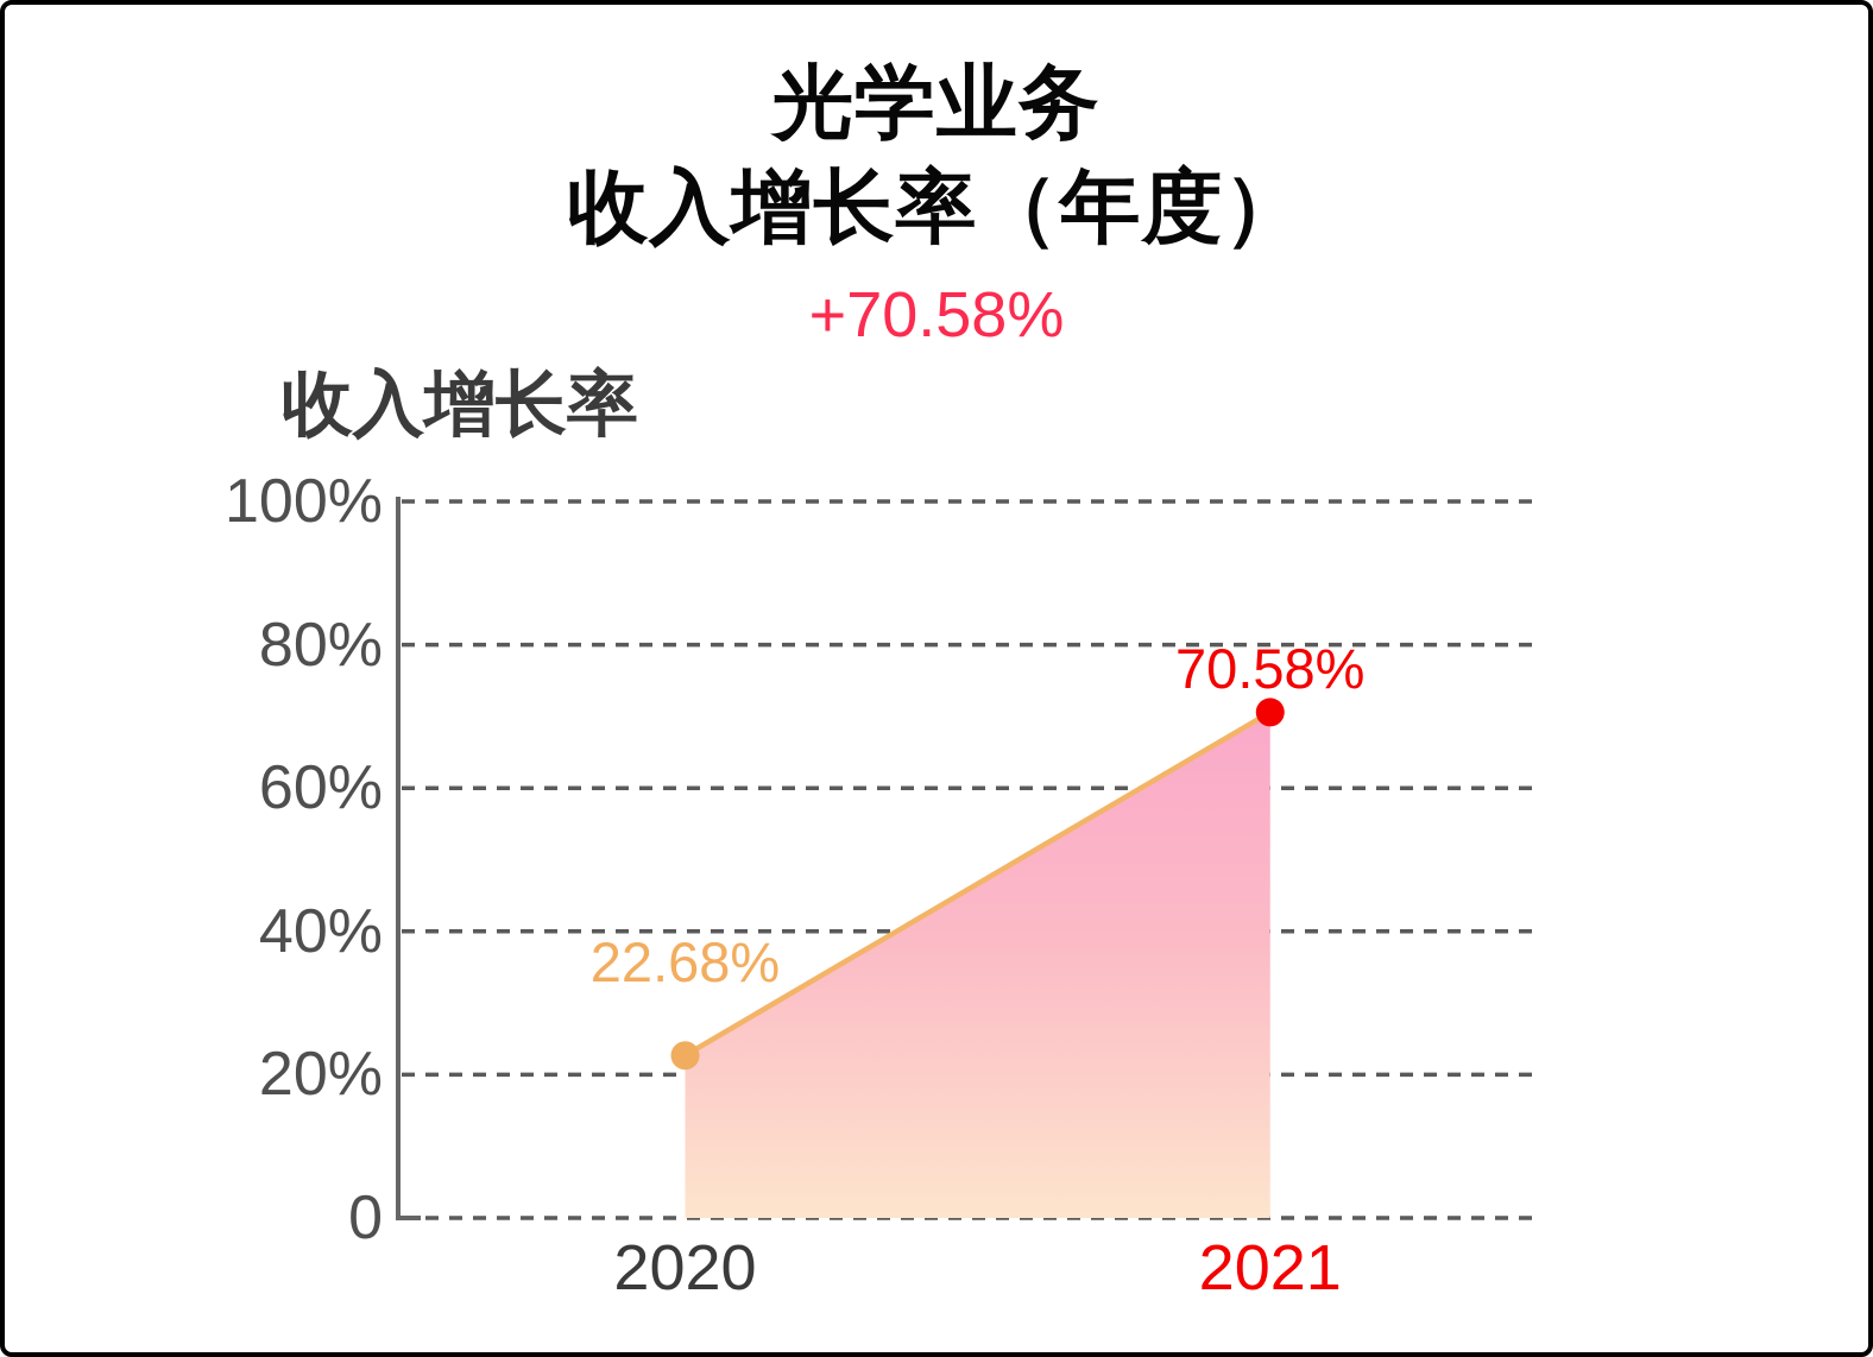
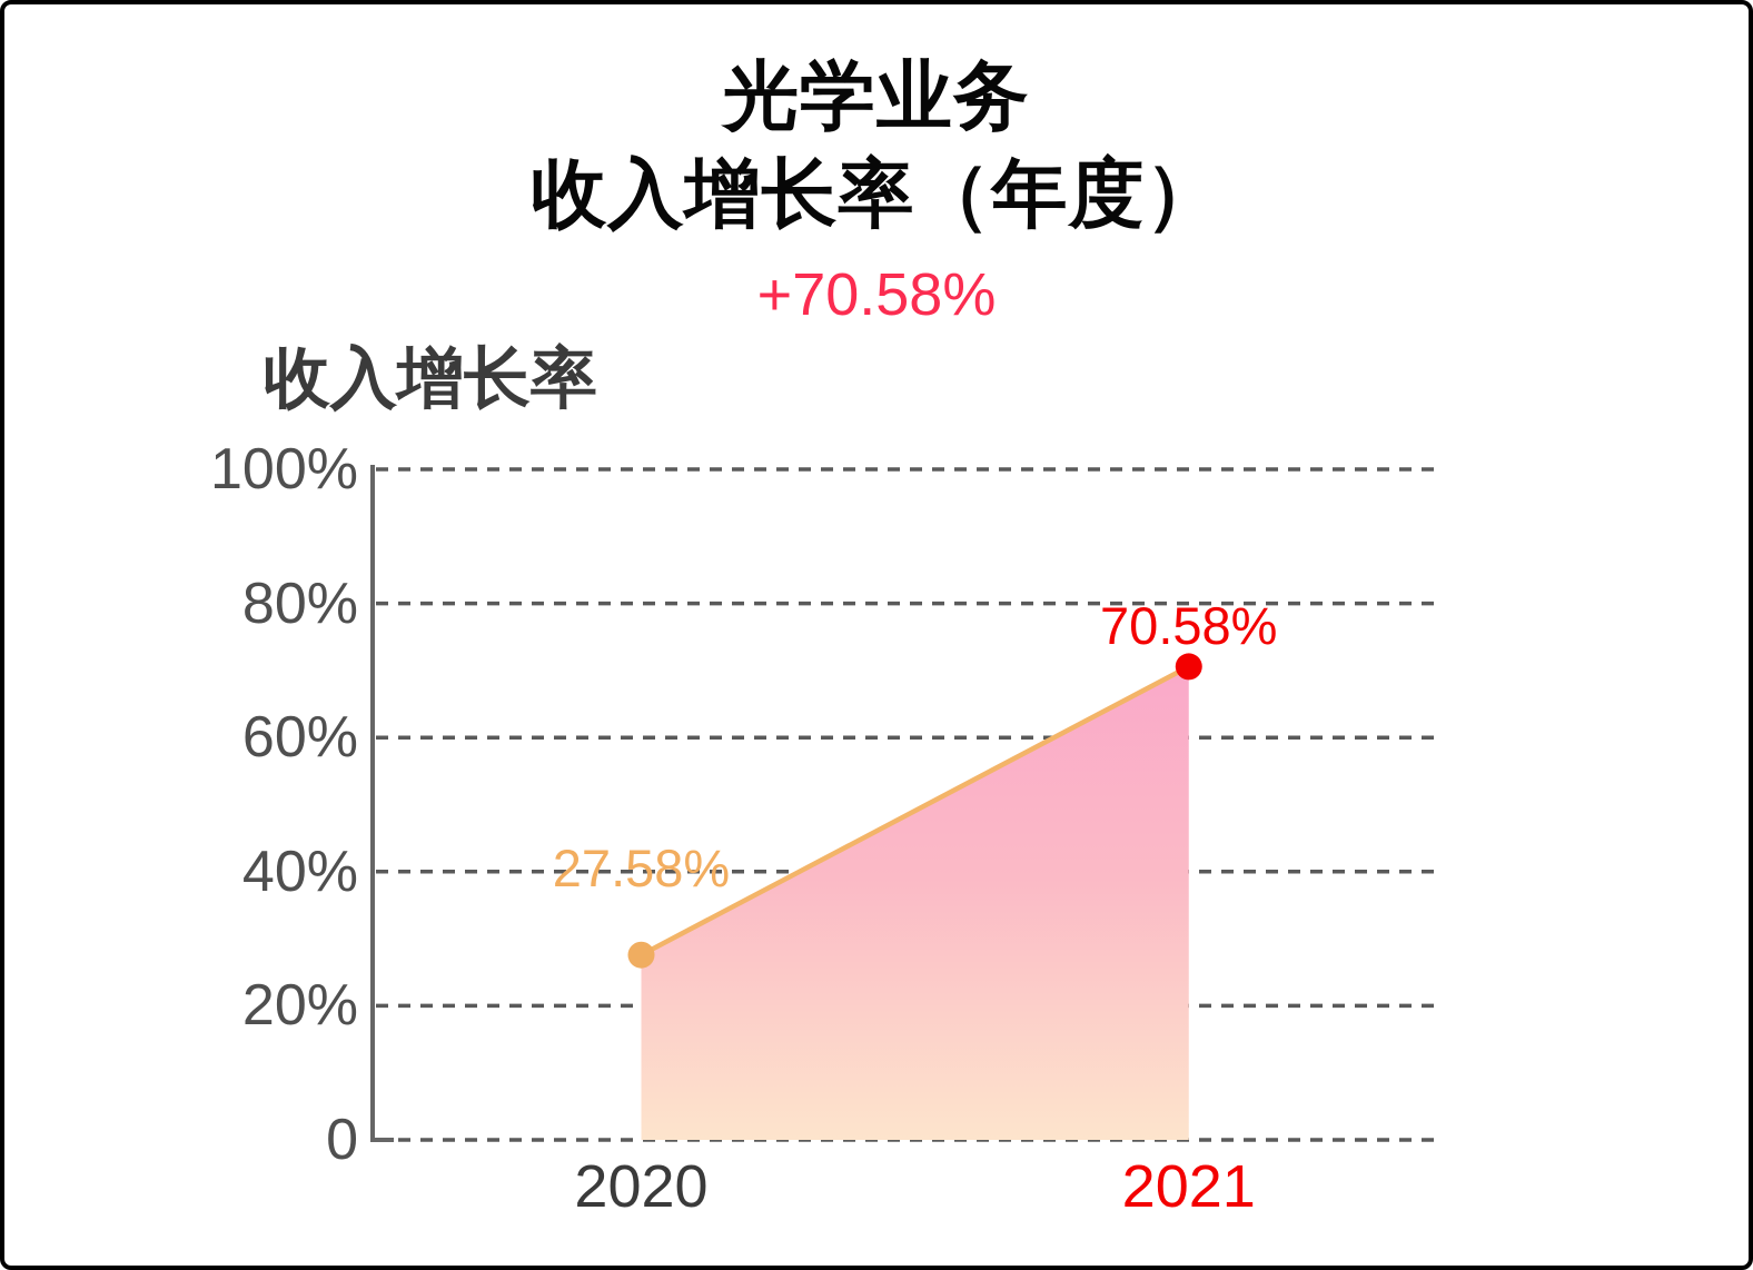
2020: 22.68% -> 27.58%
